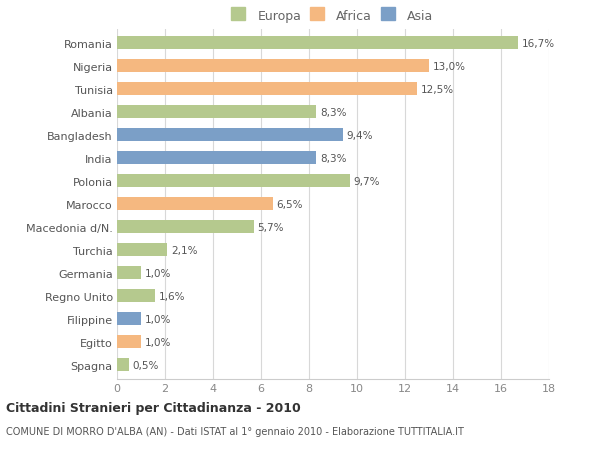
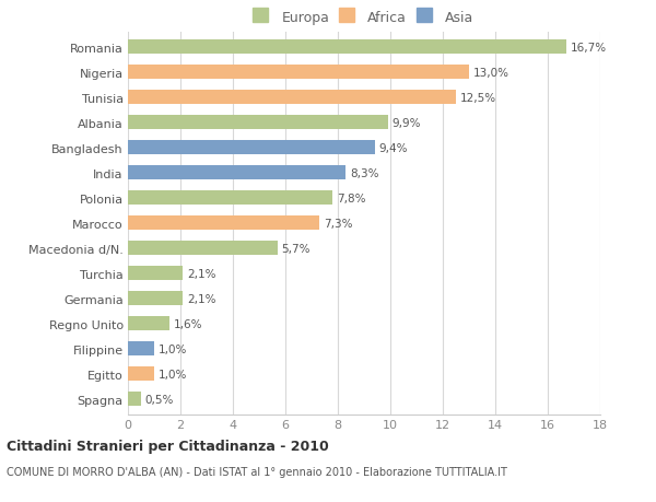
Albania: 8,3% -> 9,9%
Polonia: 9,7% -> 7,8%
Marocco: 6,5% -> 7,3%
Germania: 1,0% -> 2,1%
